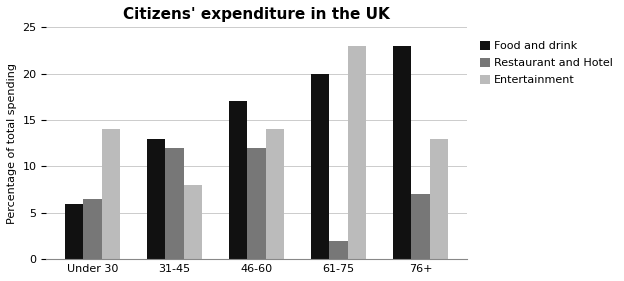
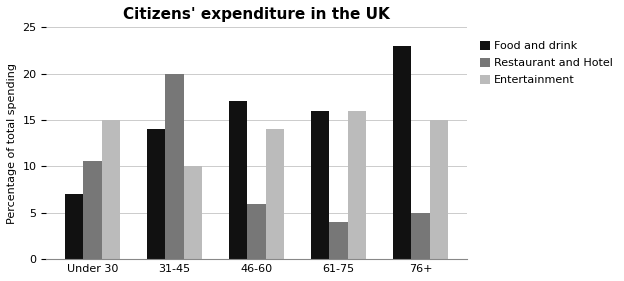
Food and drink/Under 30: 6 -> 7
Restaurant and Hotel/Under 30: 6.5 -> 10.6
Entertainment/Under 30: 14 -> 15
Food and drink/31-45: 13 -> 14
Restaurant and Hotel/31-45: 12.0 -> 20.0
Entertainment/31-45: 8 -> 10
Restaurant and Hotel/46-60: 12.0 -> 6.0
Food and drink/61-75: 20 -> 16
Restaurant and Hotel/61-75: 2.0 -> 4.0
Entertainment/61-75: 23 -> 16
Restaurant and Hotel/76+: 7.0 -> 5.0
Entertainment/76+: 13 -> 15
